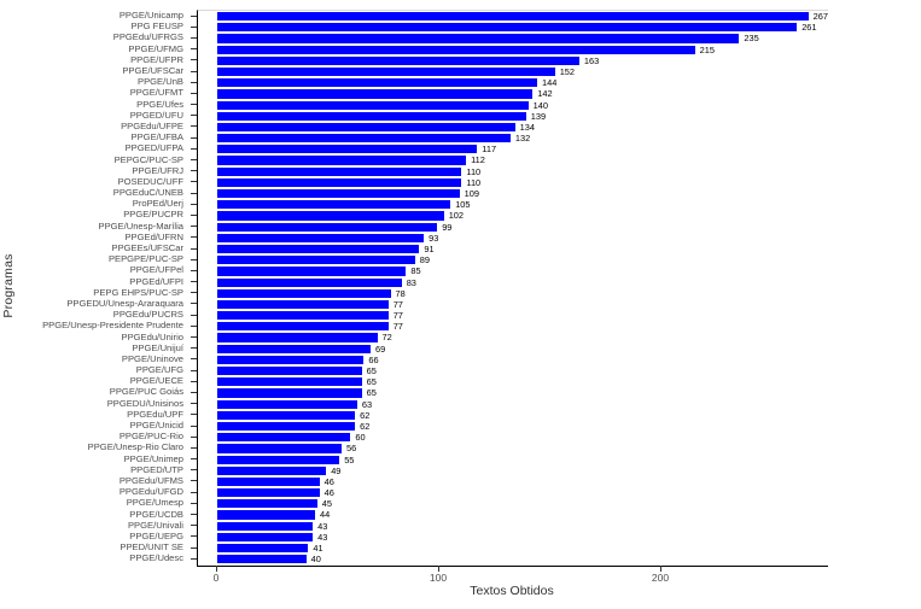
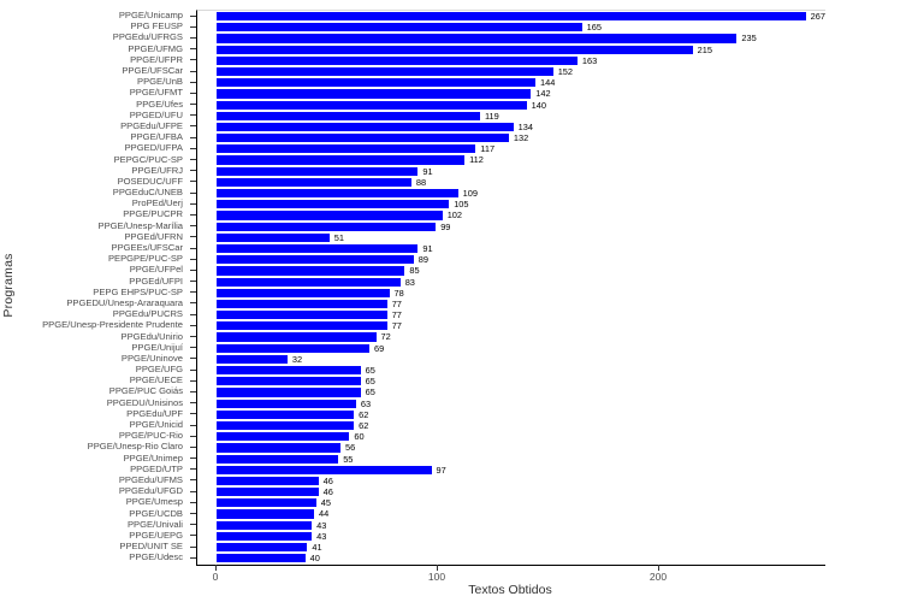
PPG FEUSP: 261 -> 165
PPGED/UFU: 139 -> 119
PPGE/UFRJ: 110 -> 91
POSEDUC/UFF: 110 -> 88
PPGEd/UFRN: 93 -> 51
PPGE/Uninove: 66 -> 32
PPGED/UTP: 49 -> 97
